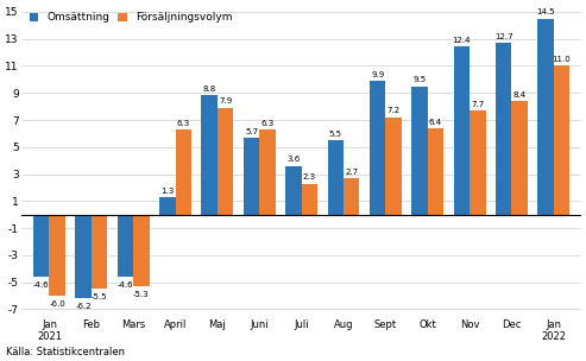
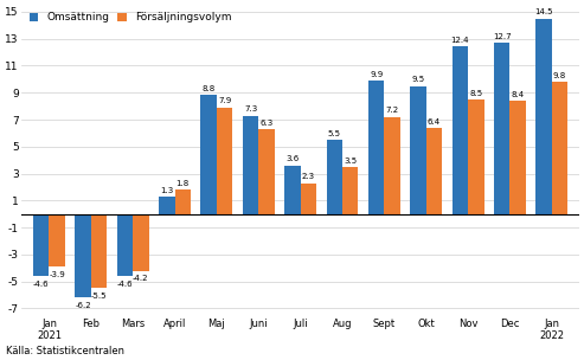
Försäljningsvolym/Jan 2021: -6.0 -> -3.9
Försäljningsvolym/Mars: -5.3 -> -4.2
Försäljningsvolym/April: 6.3 -> 1.8
Omsättning/Juni: 5.7 -> 7.3
Försäljningsvolym/Aug: 2.7 -> 3.5
Försäljningsvolym/Nov: 7.7 -> 8.5
Försäljningsvolym/Jan 2022: 11.0 -> 9.8
